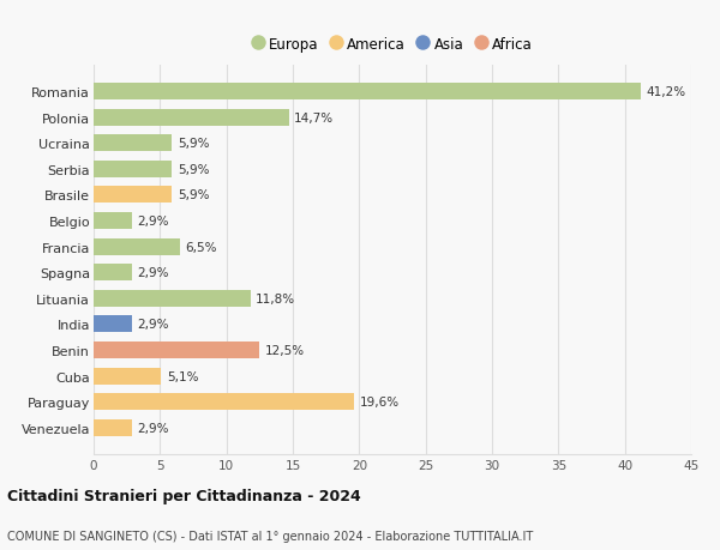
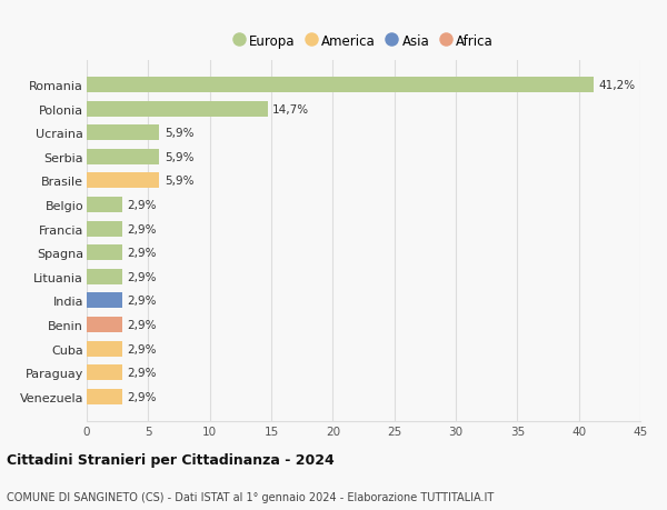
Francia: 6,5% -> 2,9%
Lituania: 11,8% -> 2,9%
Benin: 12,5% -> 2,9%
Cuba: 5,1% -> 2,9%
Paraguay: 19,6% -> 2,9%
